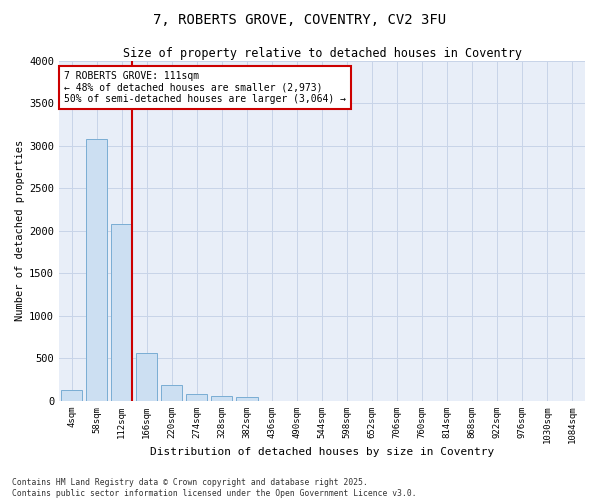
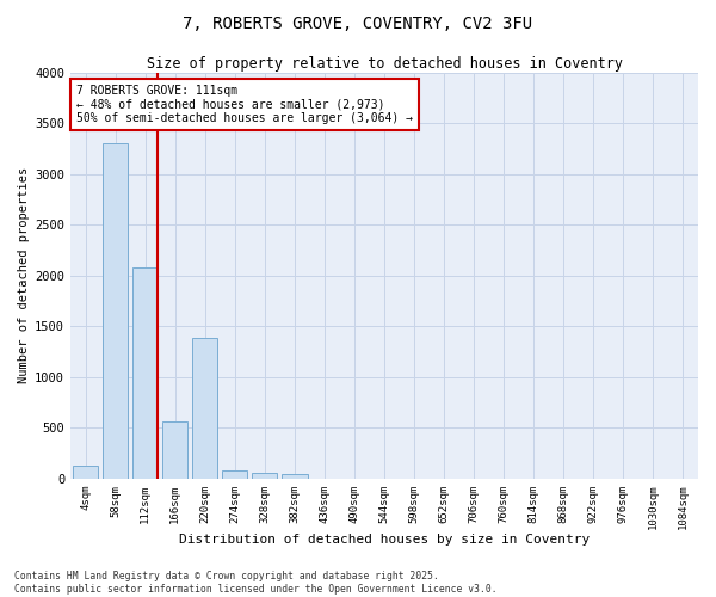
58sqm: 3080 -> 3300
220sqm: 190 -> 1380
